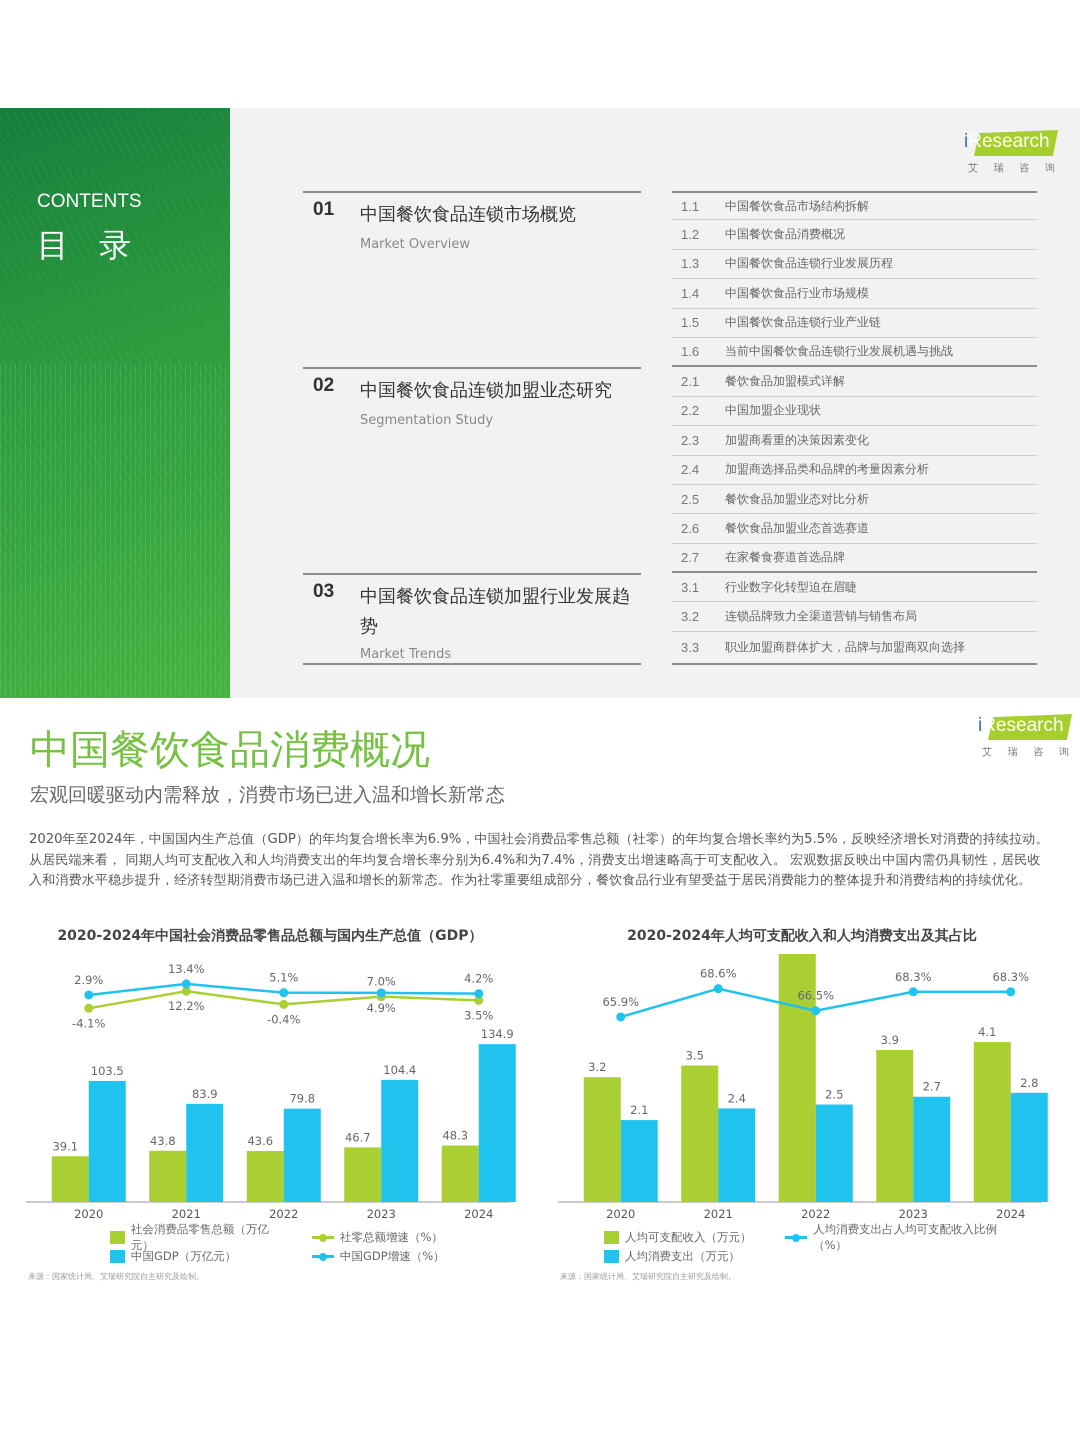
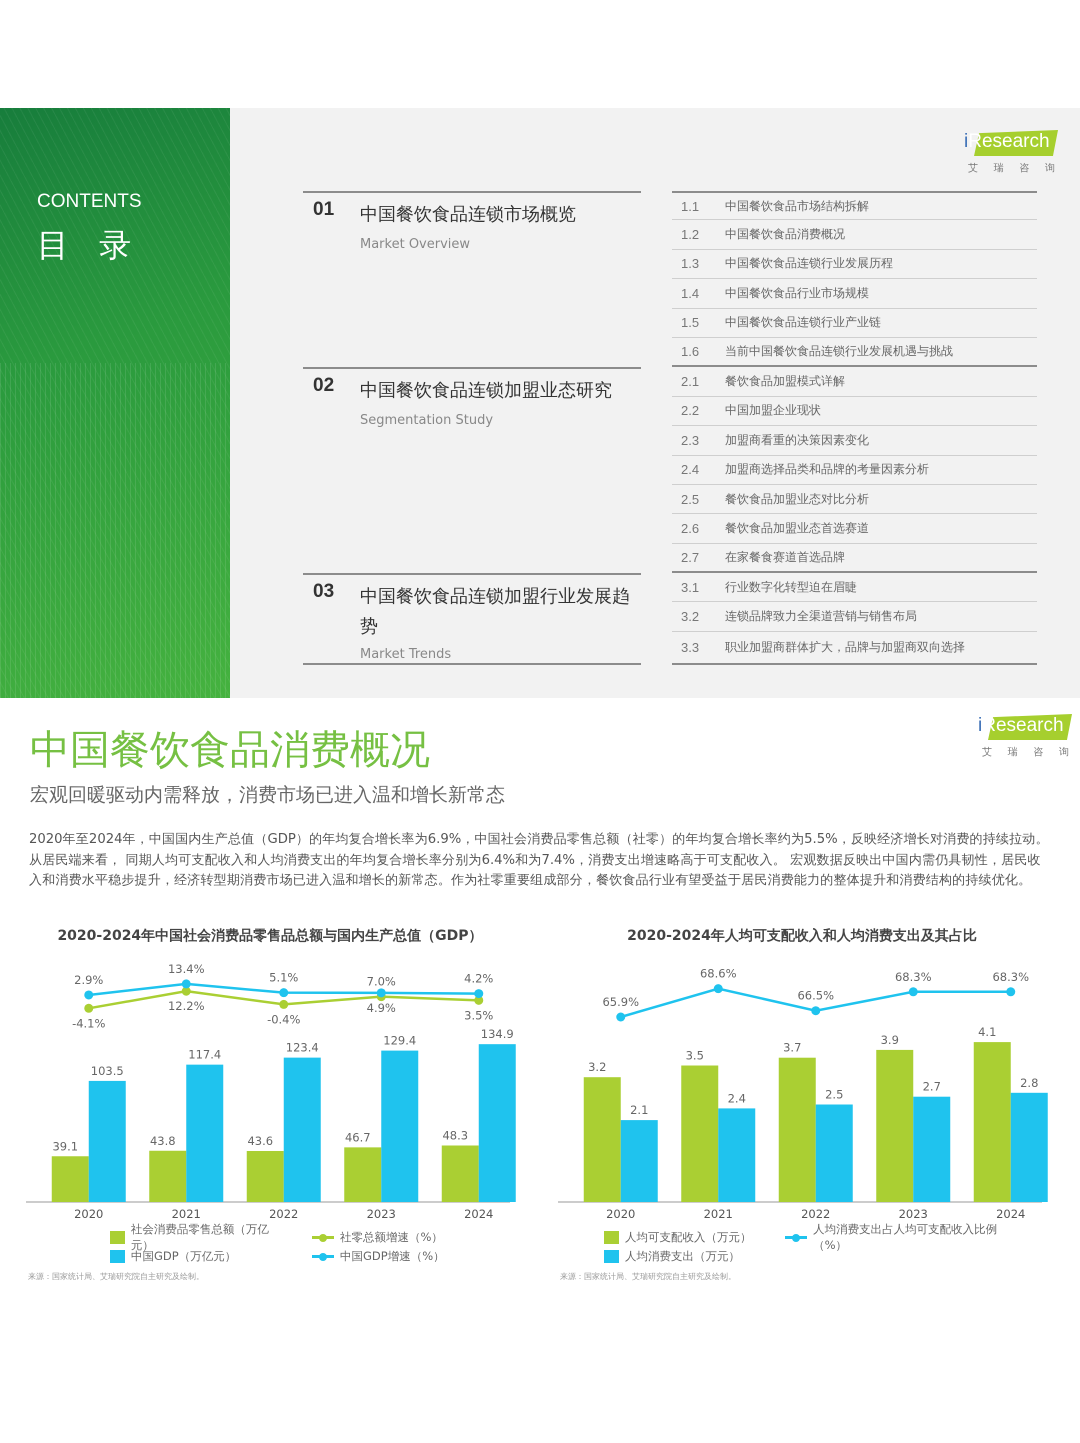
2020-2024年中国社会消费品零售品总额与国内生产总值（GDP）/中国GDP（万亿元）/2021: 83.9 -> 117.4
2020-2024年中国社会消费品零售品总额与国内生产总值（GDP）/中国GDP（万亿元）/2022: 79.8 -> 123.4
2020-2024年中国社会消费品零售品总额与国内生产总值（GDP）/中国GDP（万亿元）/2023: 104.4 -> 129.4
2020-2024年人均可支配收入和人均消费支出及其占比/人均可支配收入（万元）/2022: 7 -> 3.7
